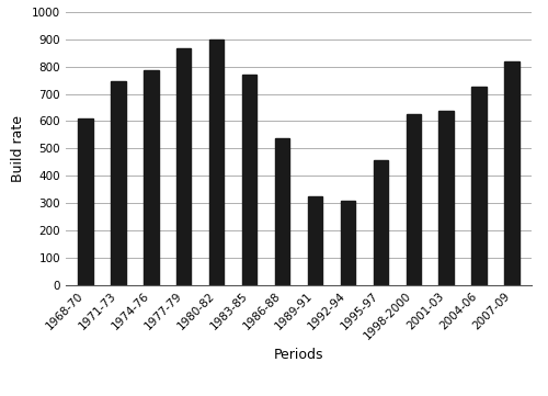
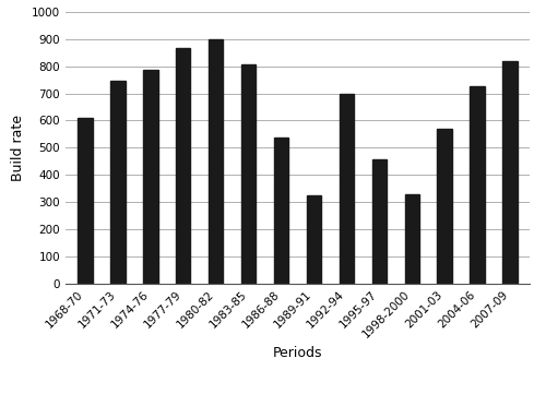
1983-85: 772 -> 805
1992-94: 308 -> 700
1998-2000: 624 -> 330
2001-03: 640 -> 570
